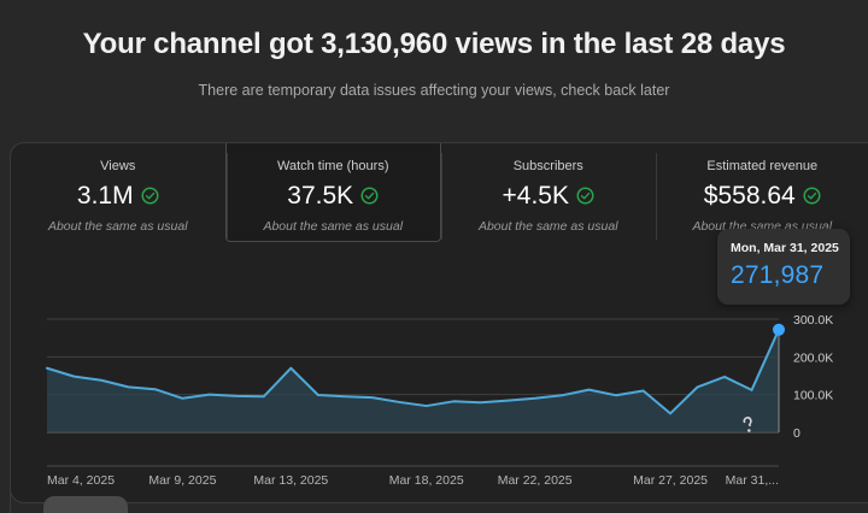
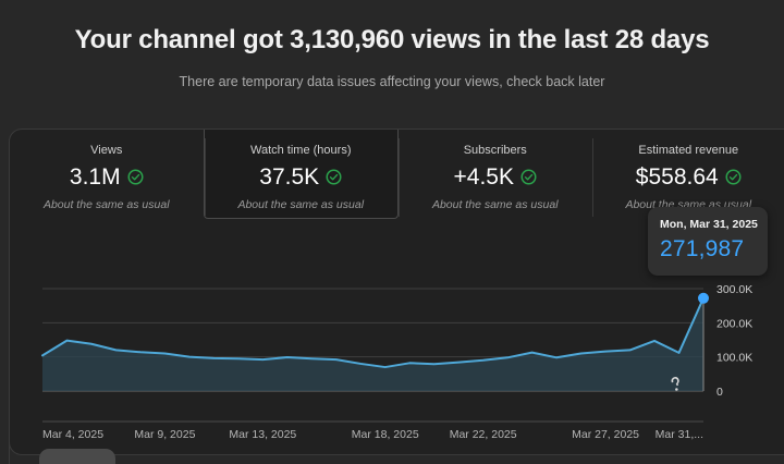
Mar 4, 2025: 170K -> 100K
Mar 9, 2025: 90K -> 110K
Mar 13, 2025: 170K -> 90K
Mar 27, 2025: 50K -> 120K
